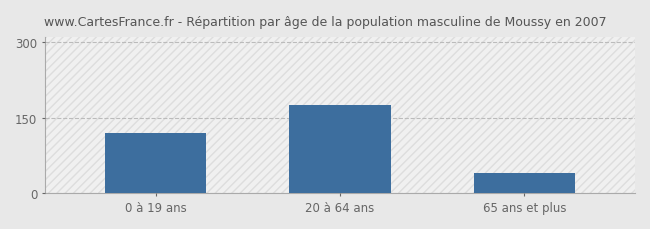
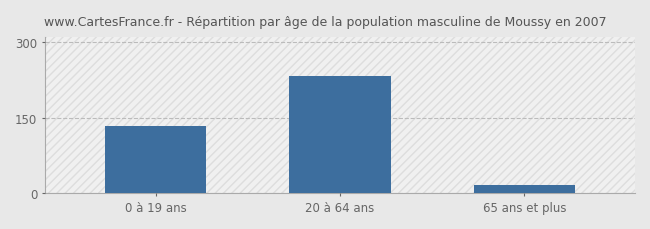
0 à 19 ans: 120 -> 134
20 à 64 ans: 175 -> 232
65 ans et plus: 40 -> 16
